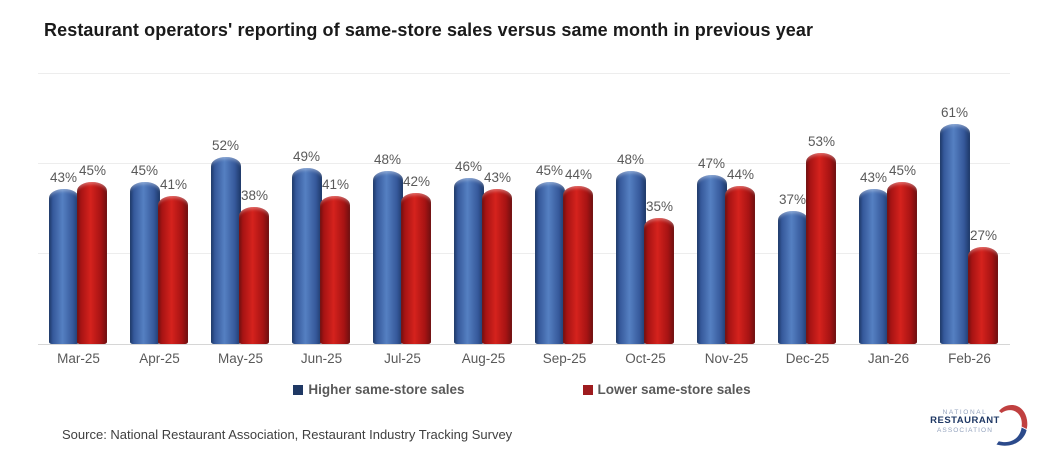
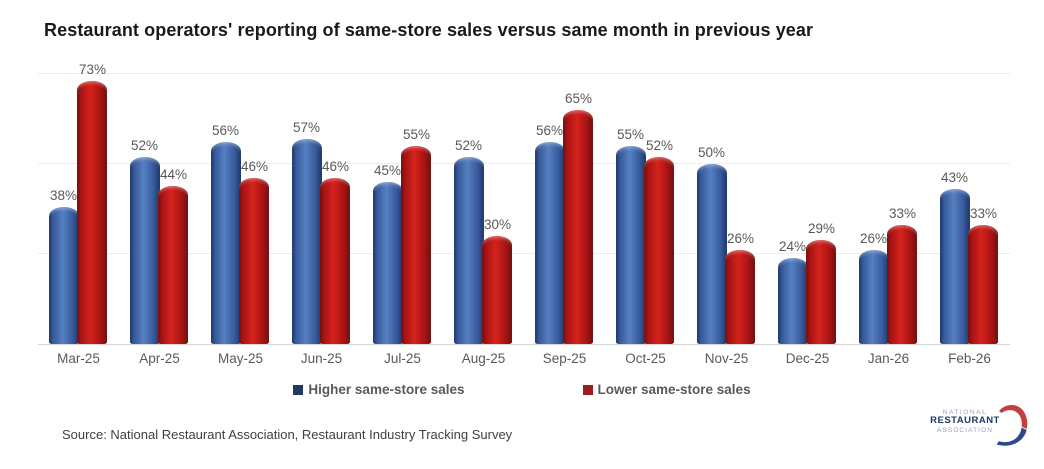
Higher same-store sales/Mar-25: 43% -> 38%
Lower same-store sales/Mar-25: 45% -> 73%
Higher same-store sales/Apr-25: 45% -> 52%
Lower same-store sales/Apr-25: 41% -> 44%
Higher same-store sales/May-25: 52% -> 56%
Lower same-store sales/May-25: 38% -> 46%
Higher same-store sales/Jun-25: 49% -> 57%
Lower same-store sales/Jun-25: 41% -> 46%
Higher same-store sales/Jul-25: 48% -> 45%
Lower same-store sales/Jul-25: 42% -> 55%
Higher same-store sales/Aug-25: 46% -> 52%
Lower same-store sales/Aug-25: 43% -> 30%
Higher same-store sales/Sep-25: 45% -> 56%
Lower same-store sales/Sep-25: 44% -> 65%
Higher same-store sales/Oct-25: 48% -> 55%
Lower same-store sales/Oct-25: 35% -> 52%
Higher same-store sales/Nov-25: 47% -> 50%
Lower same-store sales/Nov-25: 44% -> 26%
Higher same-store sales/Dec-25: 37% -> 24%
Lower same-store sales/Dec-25: 53% -> 29%
Higher same-store sales/Jan-26: 43% -> 26%
Lower same-store sales/Jan-26: 45% -> 33%
Higher same-store sales/Feb-26: 61% -> 43%
Lower same-store sales/Feb-26: 27% -> 33%
